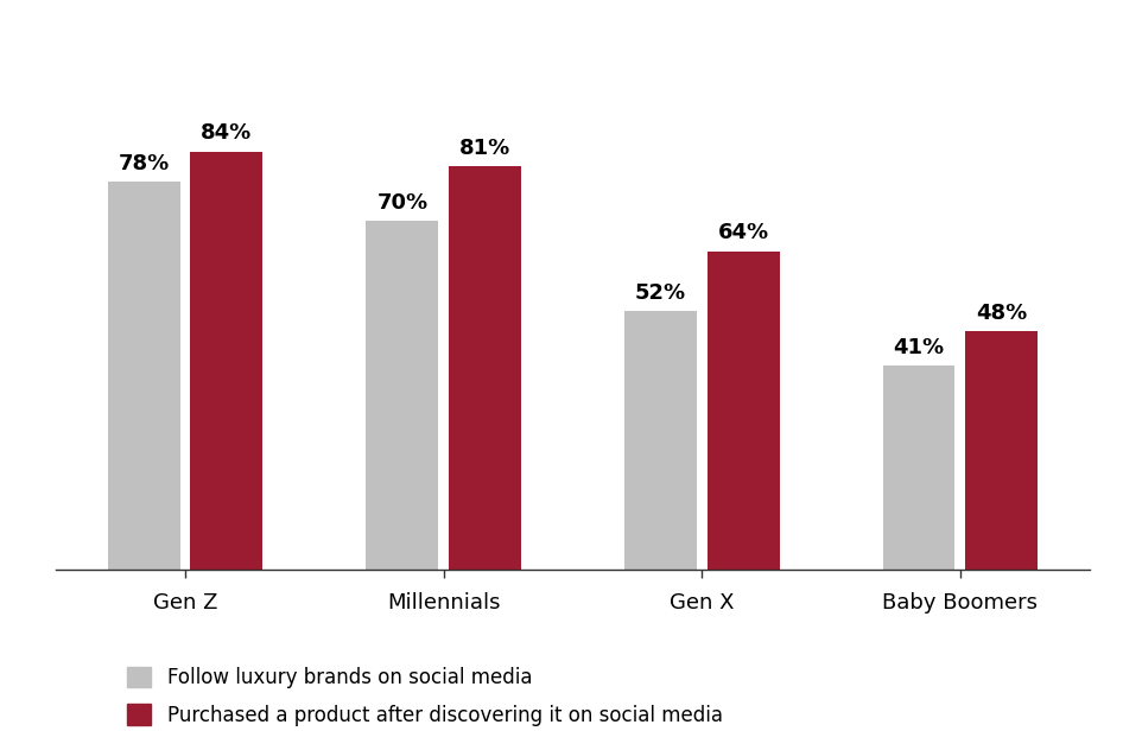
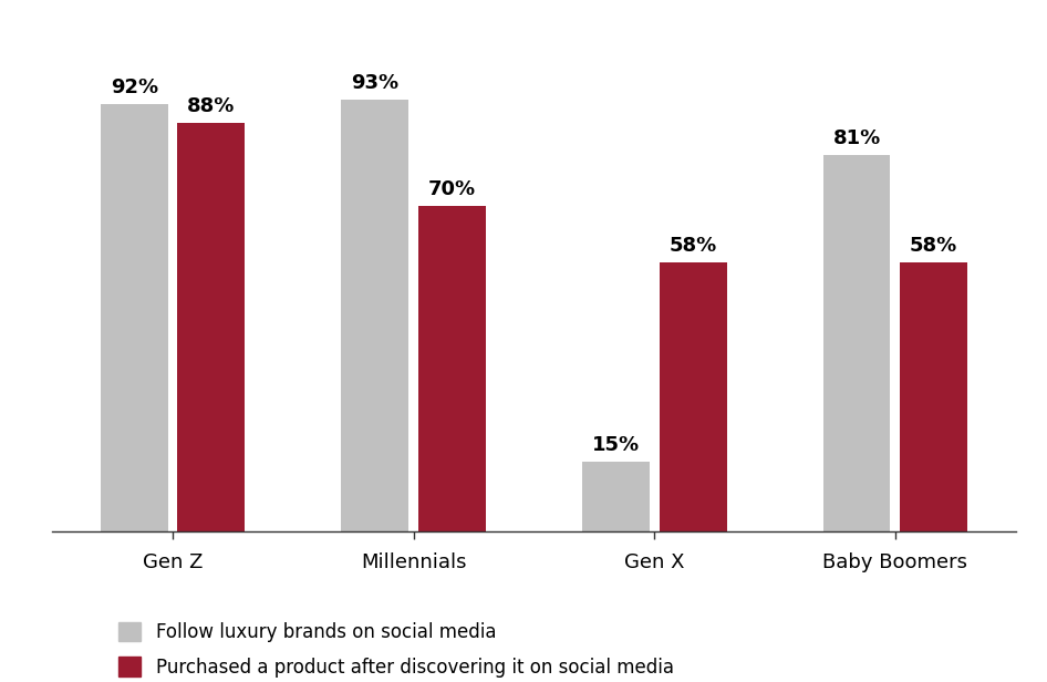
Follow luxury brands on social media/Gen Z: 78% -> 92%
Purchased a product after discovering it on social media/Gen Z: 84% -> 88%
Follow luxury brands on social media/Millennials: 70% -> 93%
Purchased a product after discovering it on social media/Millennials: 81% -> 70%
Follow luxury brands on social media/Gen X: 52% -> 15%
Purchased a product after discovering it on social media/Gen X: 64% -> 58%
Follow luxury brands on social media/Baby Boomers: 41% -> 81%
Purchased a product after discovering it on social media/Baby Boomers: 48% -> 58%
